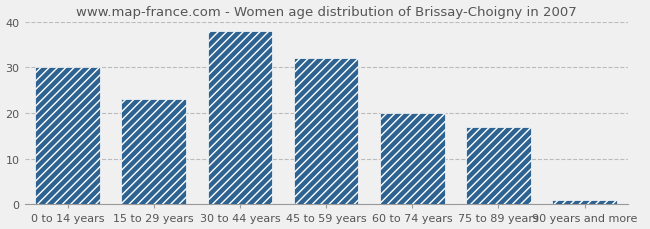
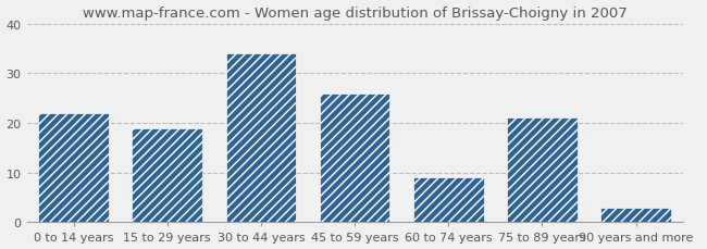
0 to 14 years: 30 -> 22
15 to 29 years: 23 -> 19
30 to 44 years: 38 -> 34
45 to 59 years: 32 -> 26
60 to 74 years: 20 -> 9
75 to 89 years: 17 -> 21
90 years and more: 1 -> 3
